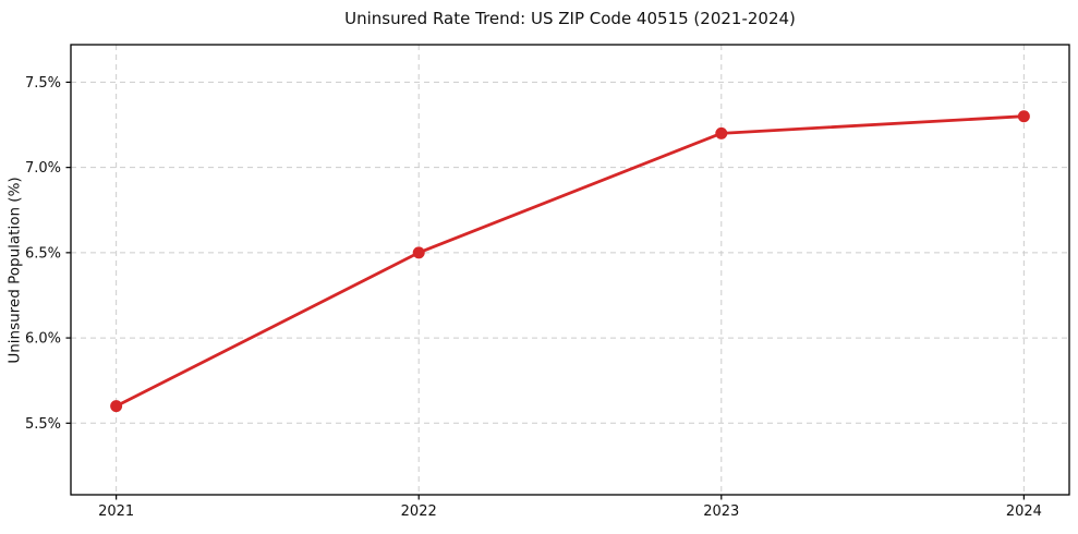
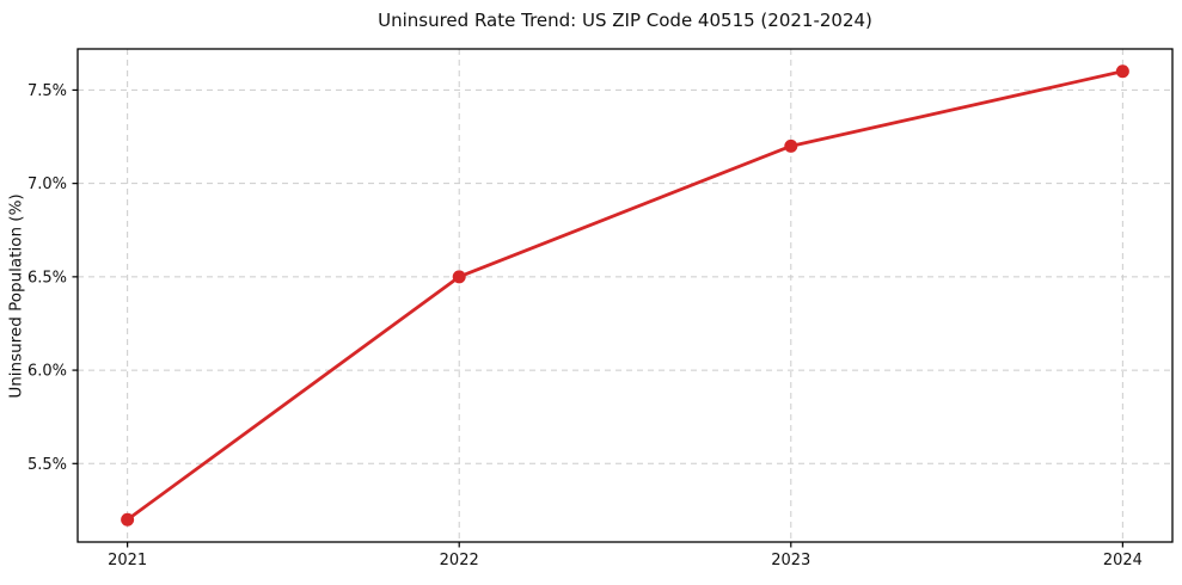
2021: 5.6% -> 5.2%
2024: 7.3% -> 7.6%
